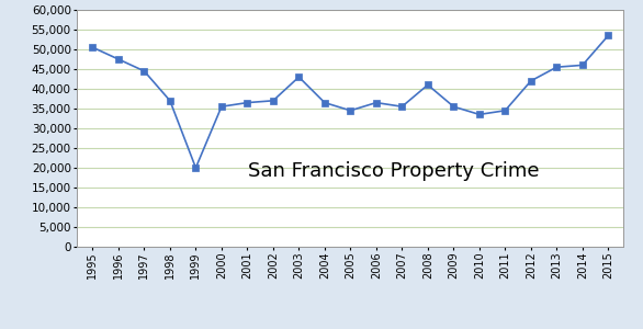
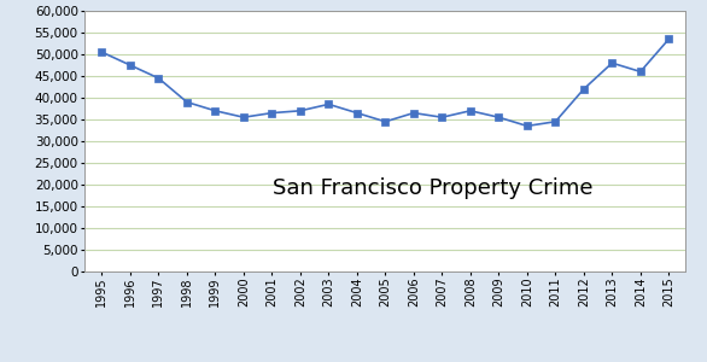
1998: 37,000 -> 39,000
1999: 20,000 -> 37,000
2003: 43,000 -> 38,500
2008: 41,000 -> 37,000
2013: 45,500 -> 48,000
